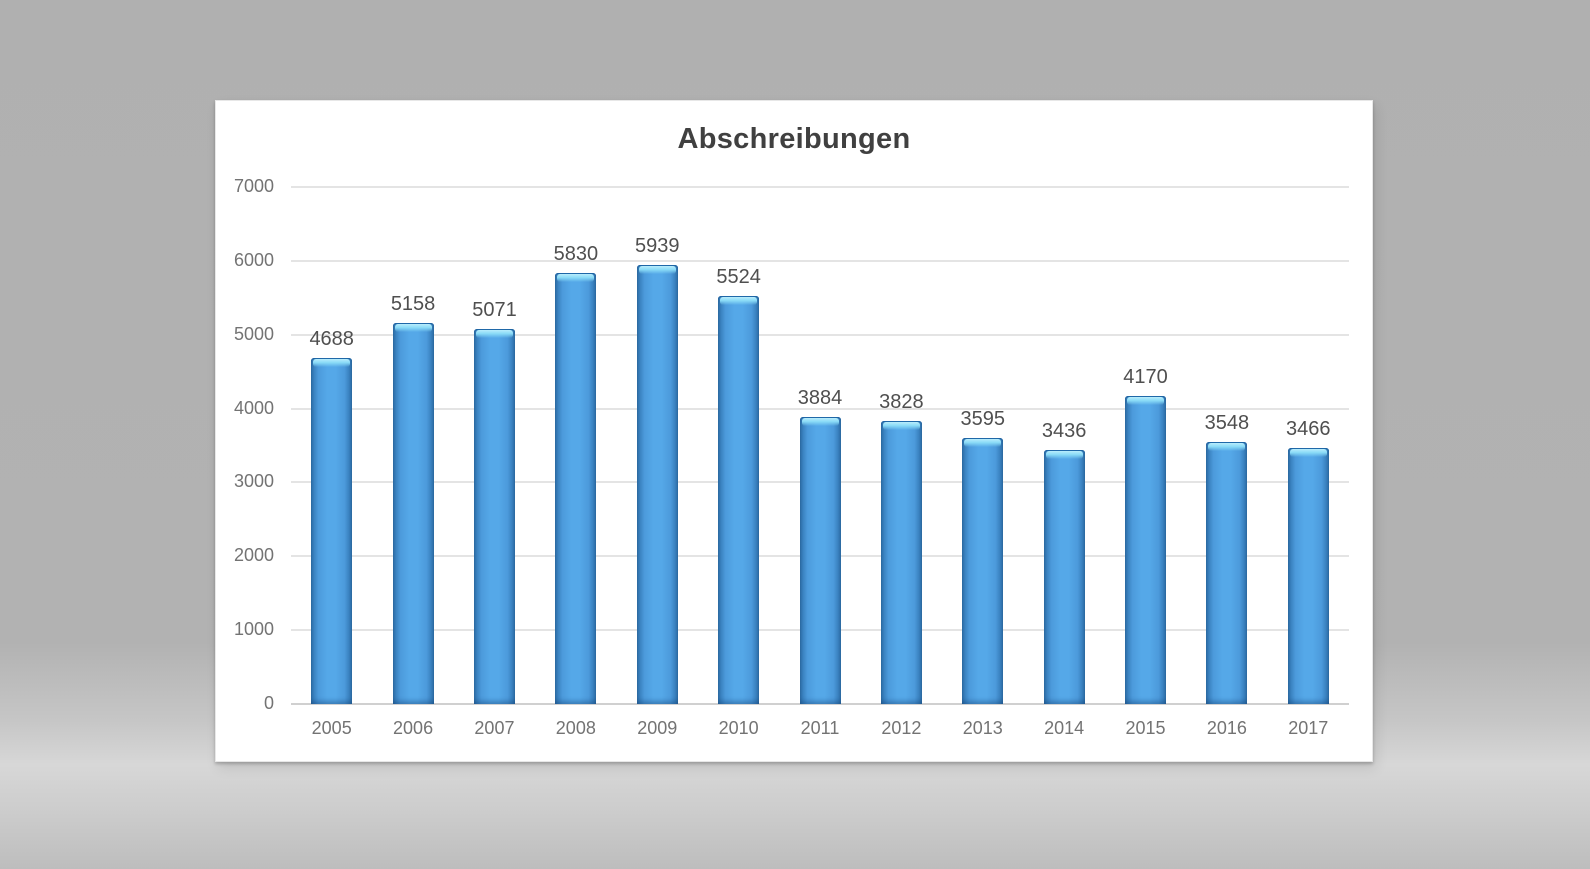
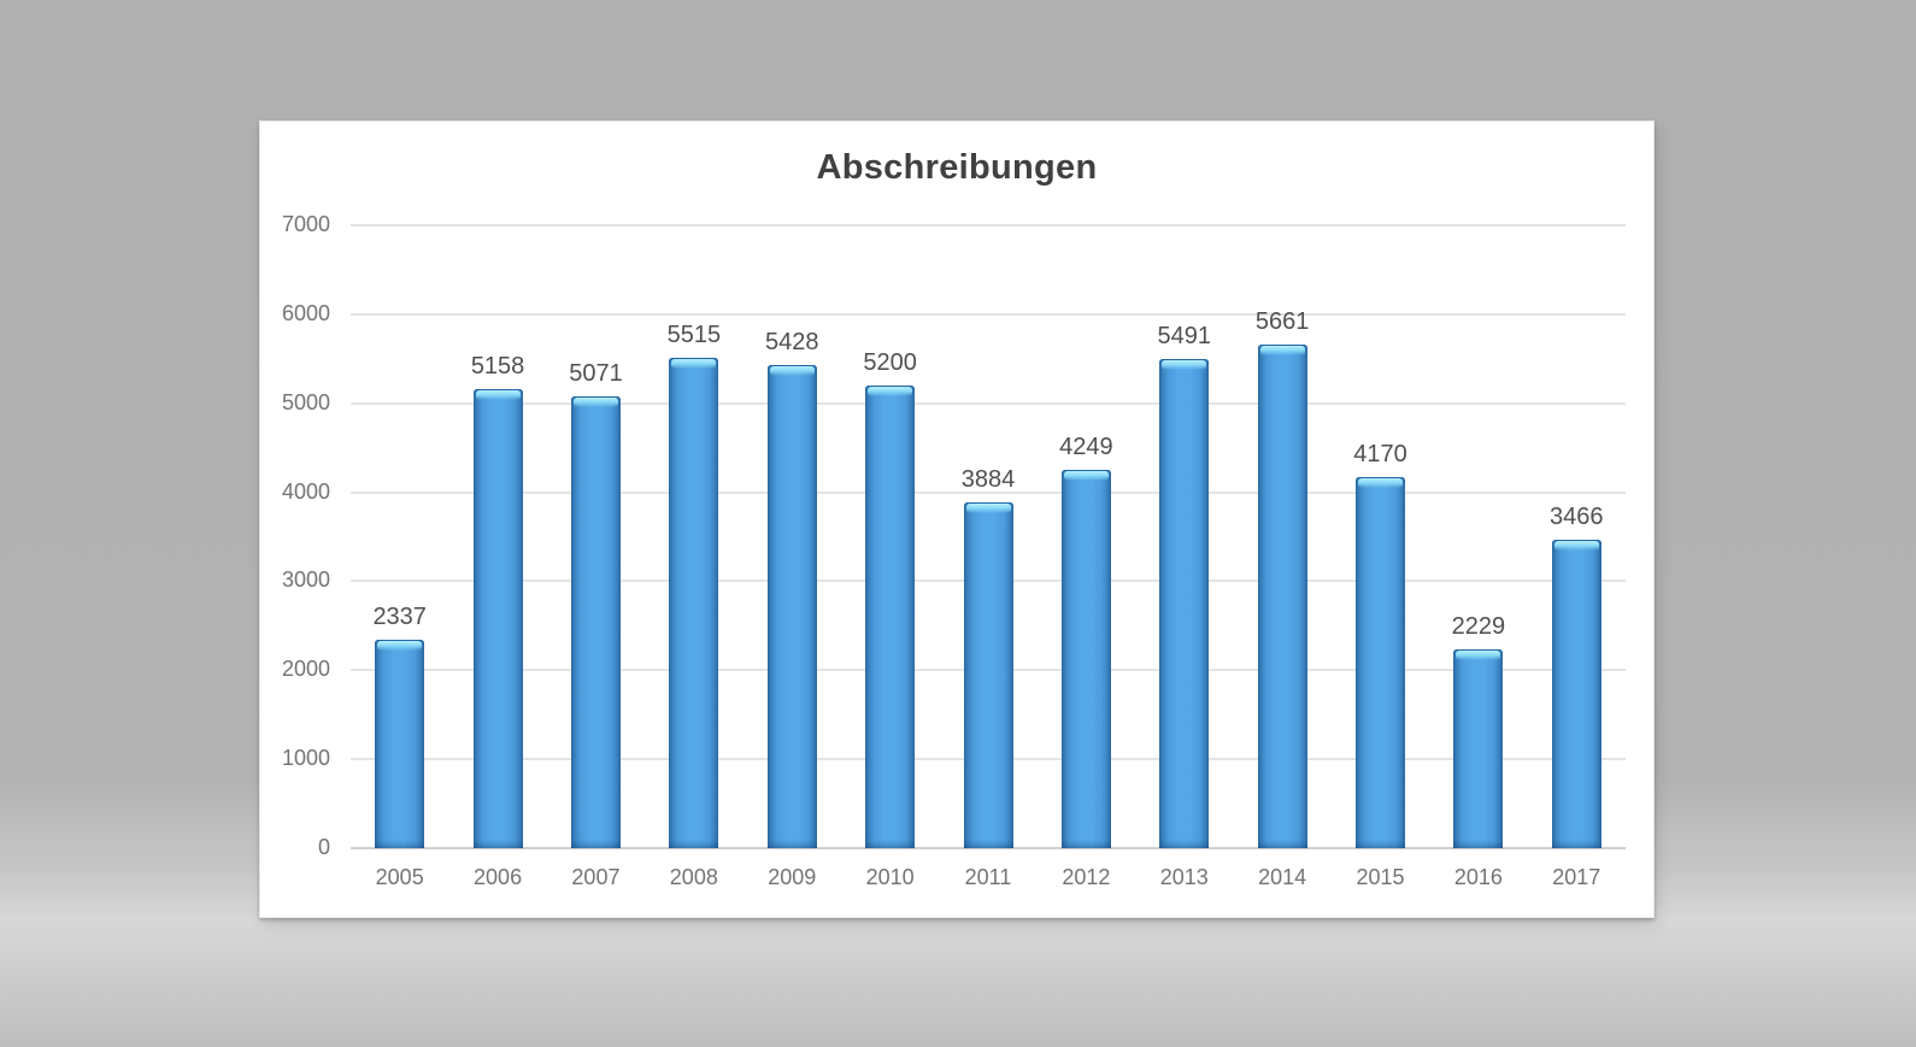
2005: 4688 -> 2337
2008: 5830 -> 5515
2009: 5939 -> 5428
2010: 5524 -> 5200
2012: 3828 -> 4249
2013: 3595 -> 5491
2014: 3436 -> 5661
2016: 3548 -> 2229
